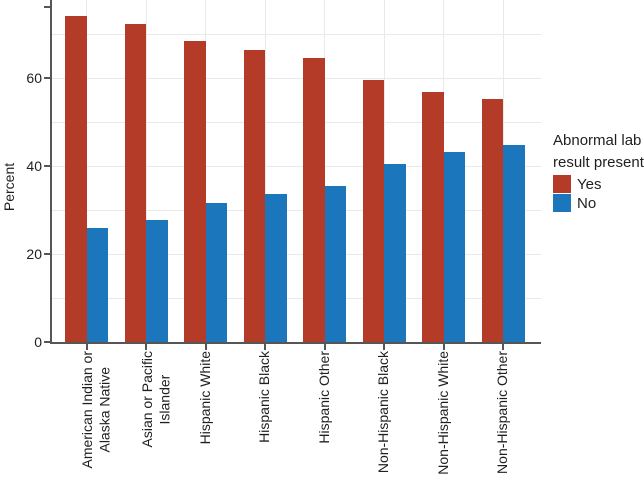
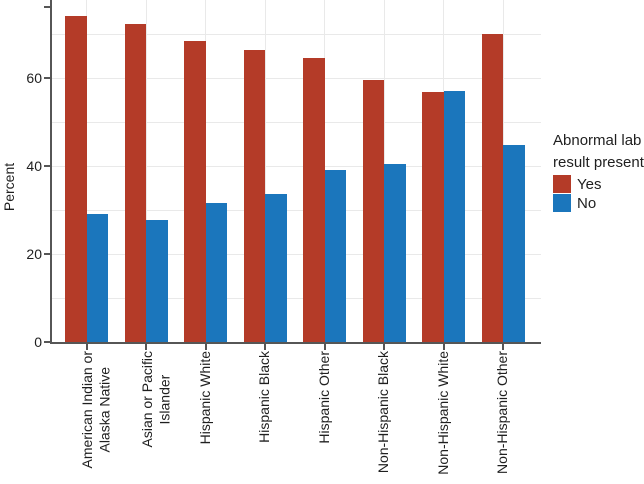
No/American Indian or Alaska Native: 26 -> 29
No/Hispanic Other: 36 -> 39
No/Non-Hispanic White: 43 -> 57
Yes/Non-Hispanic Other: 55 -> 70
